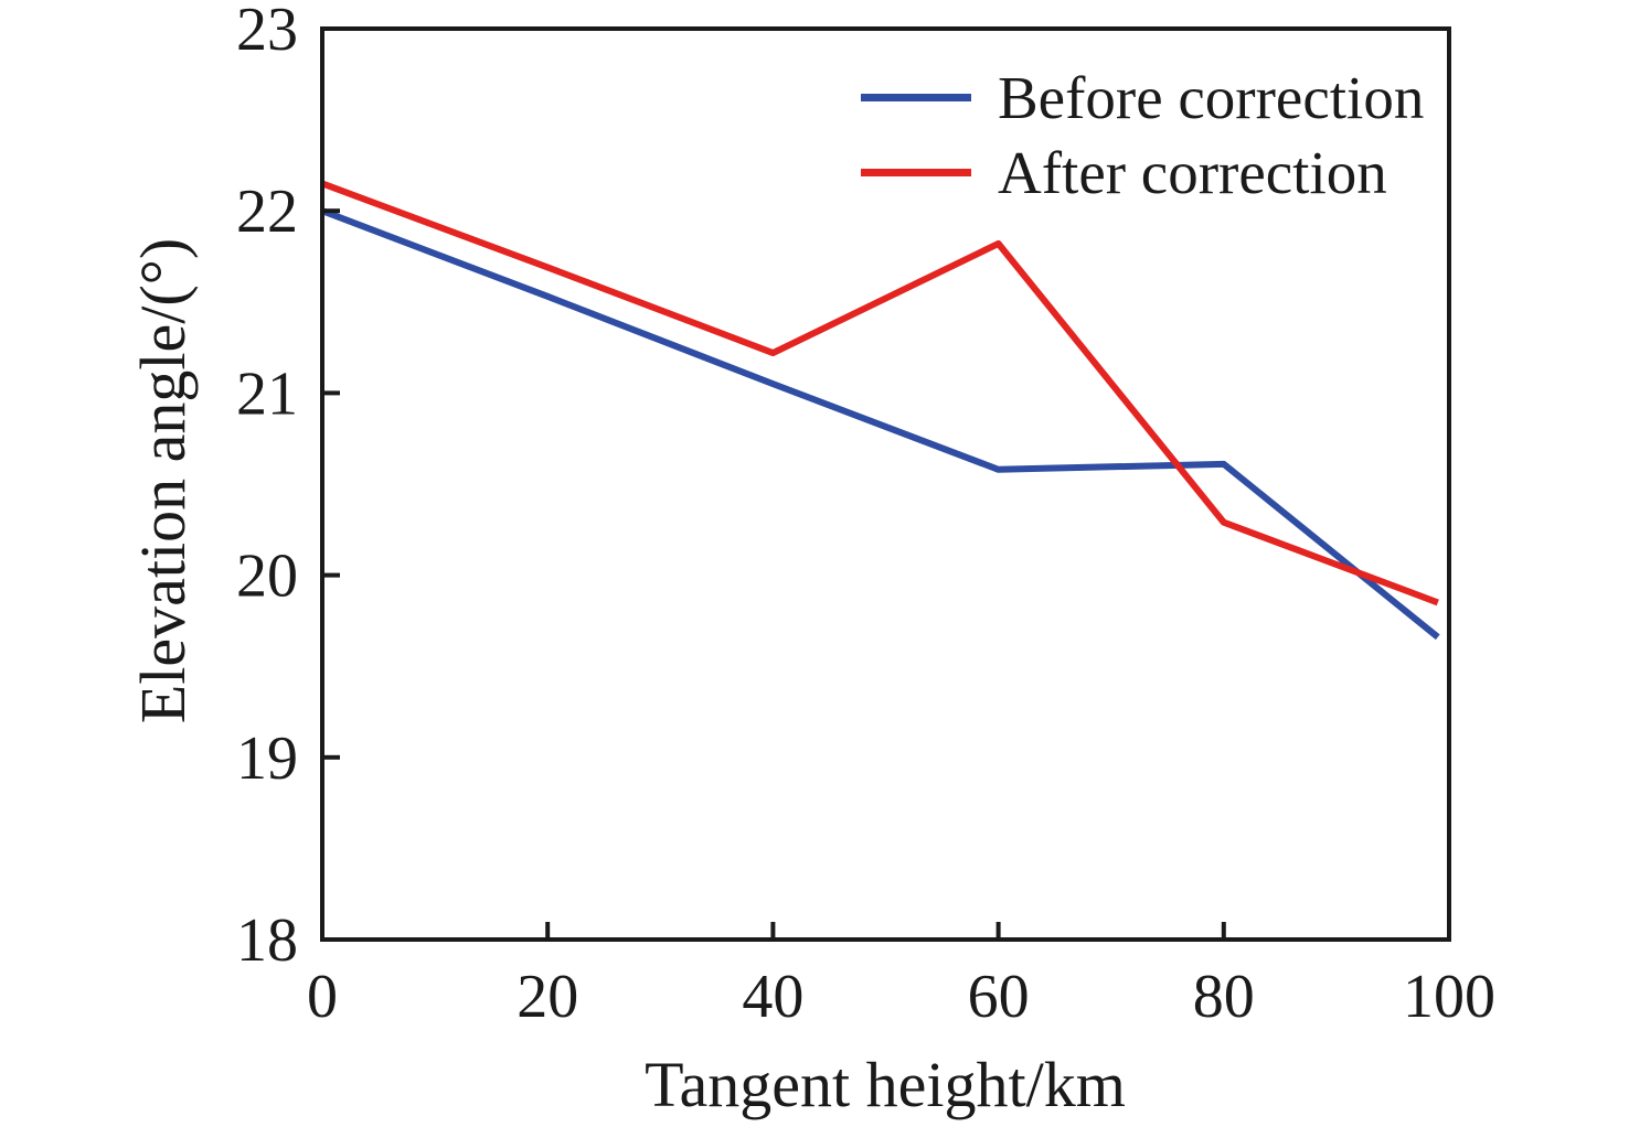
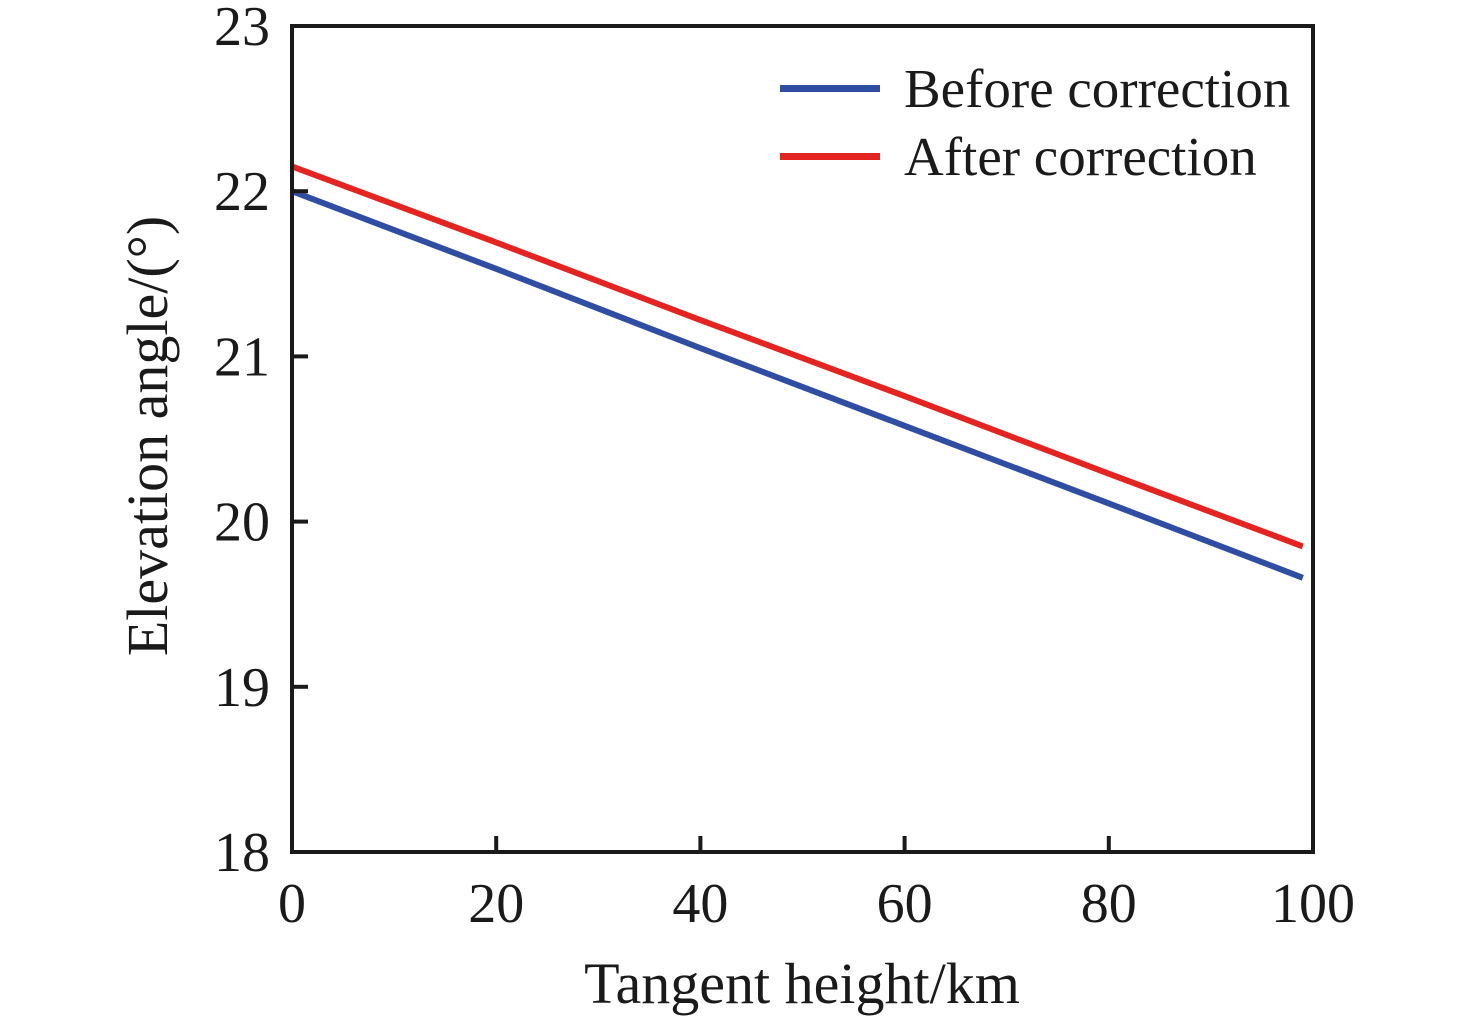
After correction/60: 21.82 -> 20.76
Before correction/80: 20.61 -> 20.11
